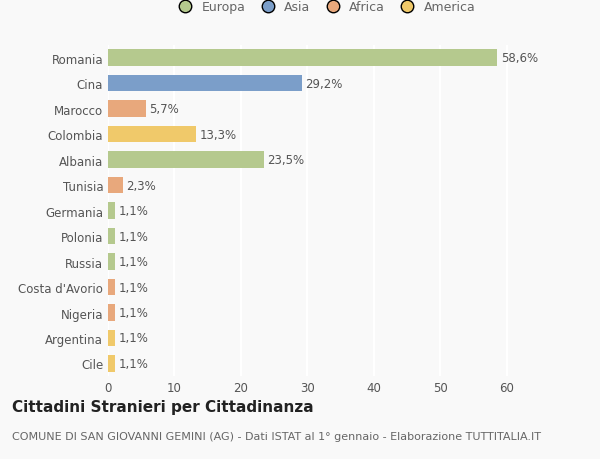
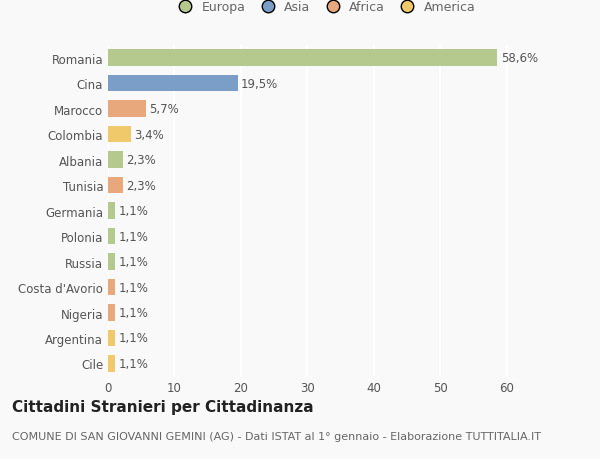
Cina: 29,2% -> 19,5%
Colombia: 13,3% -> 3,4%
Albania: 23,5% -> 2,3%
